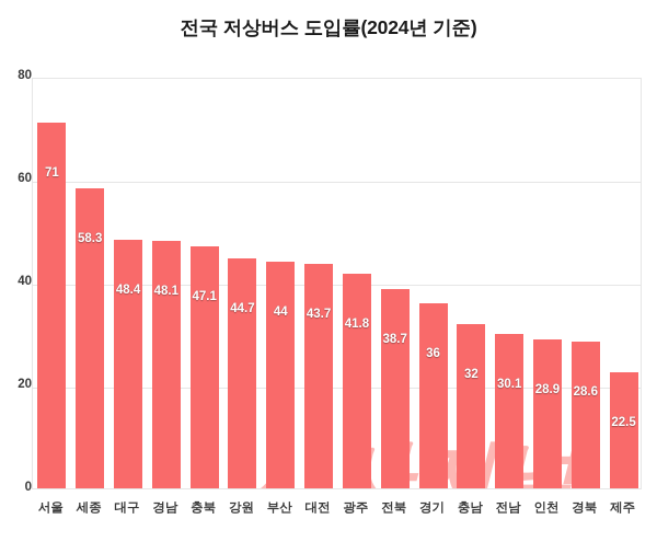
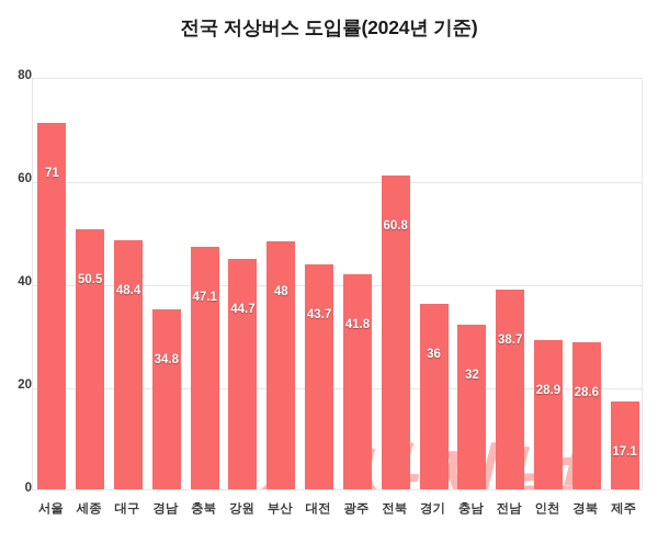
세종: 58.3 -> 50.5
경남: 48.1 -> 34.8
부산: 44 -> 48
전북: 38.7 -> 60.8
전남: 30.1 -> 38.7
제주: 22.5 -> 17.1
